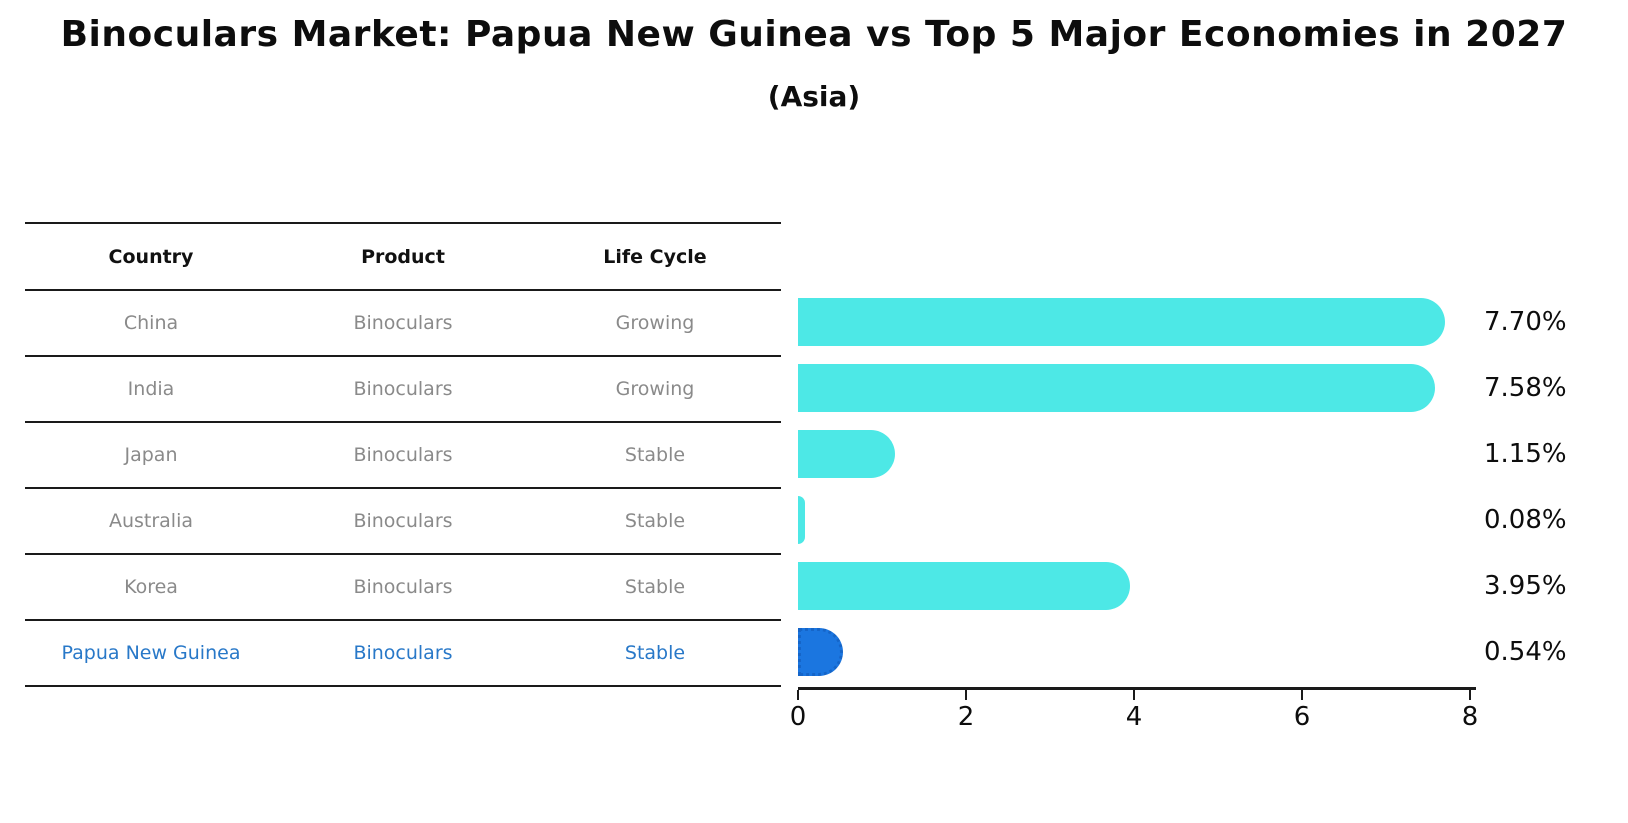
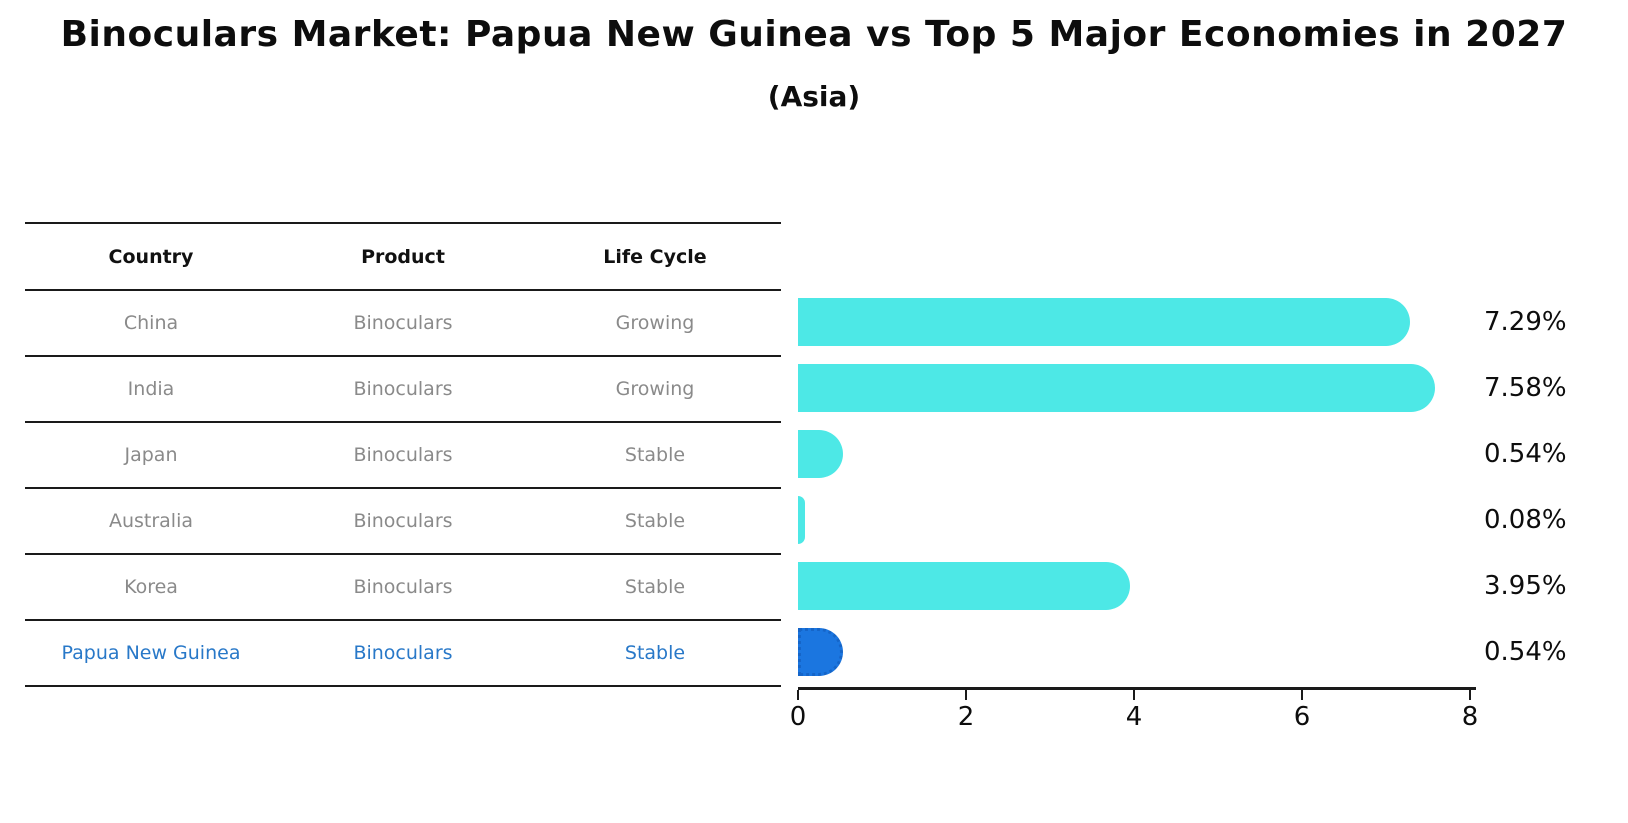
China: 7.70% -> 7.29%
Japan: 1.15% -> 0.54%
